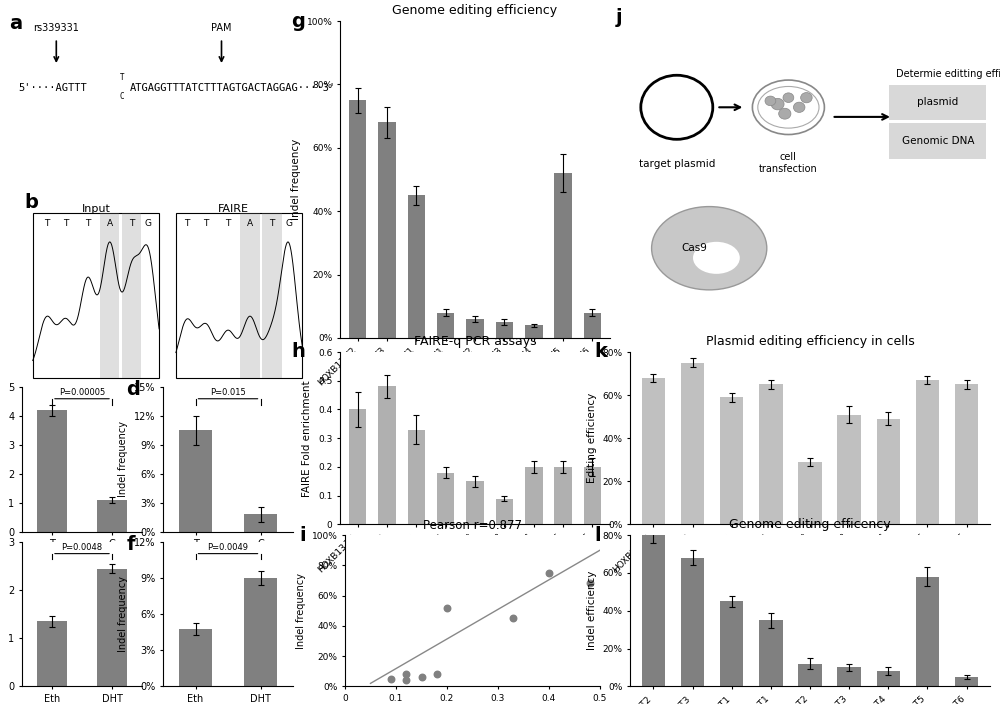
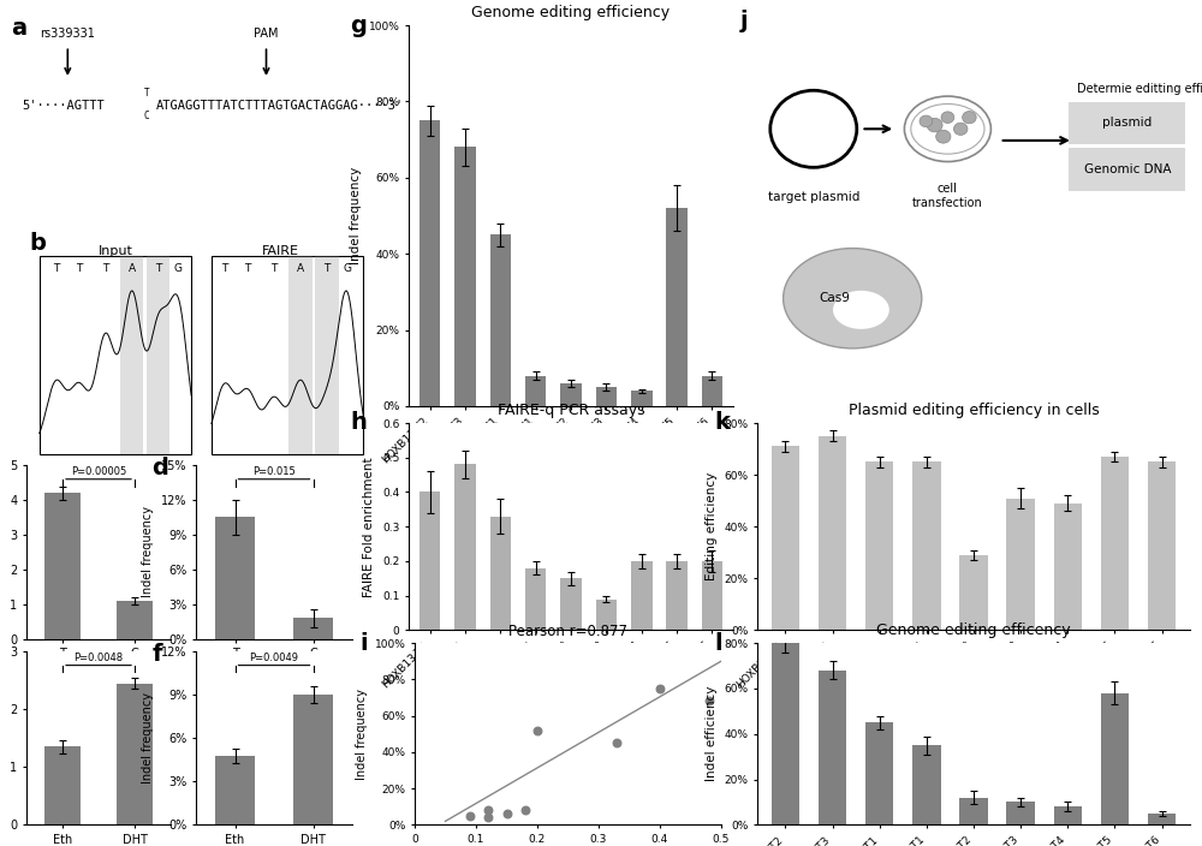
Plasmid editing efficiency in cells/HOXB13-T2: 68% -> 71%
Plasmid editing efficiency in cells/DYRK1A-T1: 59% -> 65%
